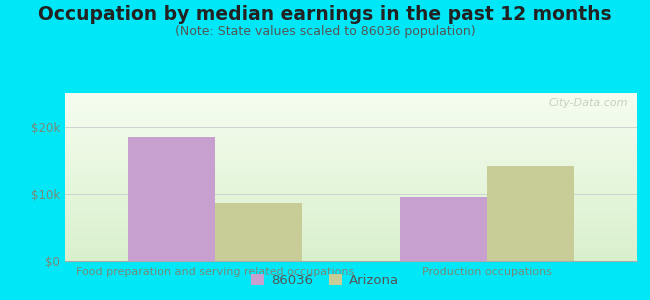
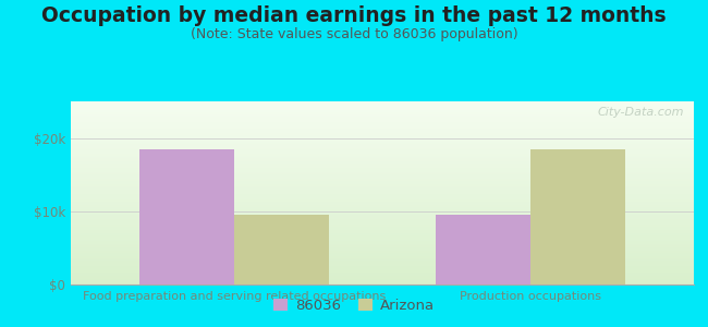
Arizona/Food preparation and serving related occupations: $8.6k -> $9.5k
Arizona/Production occupations: $14.2k -> $18.5k
